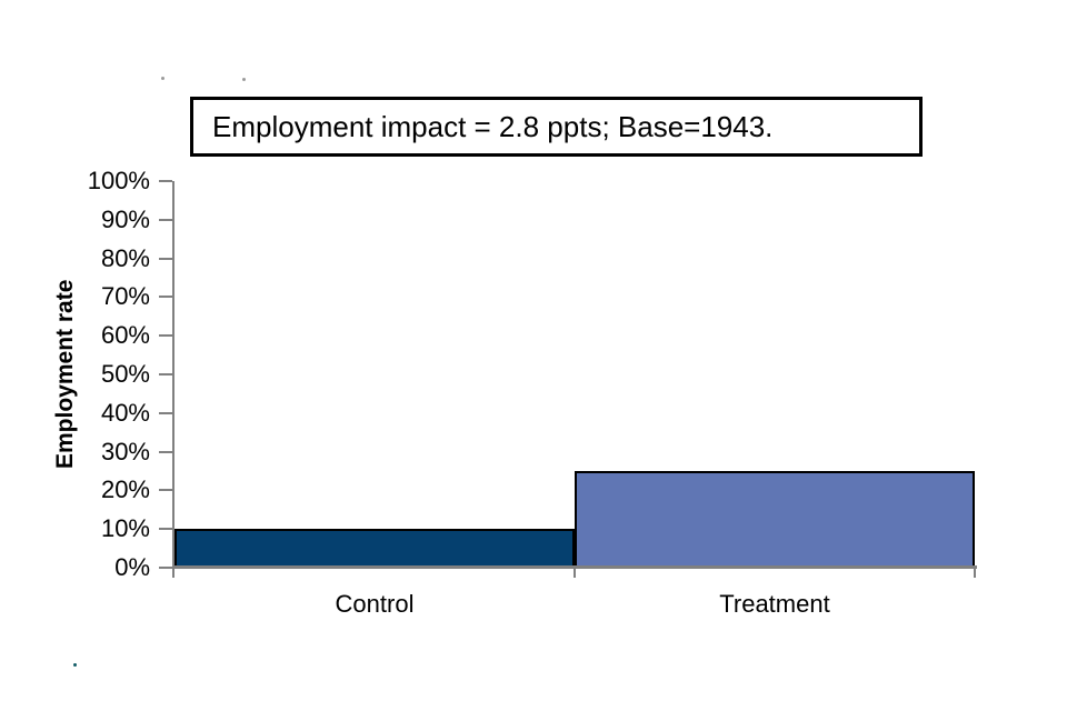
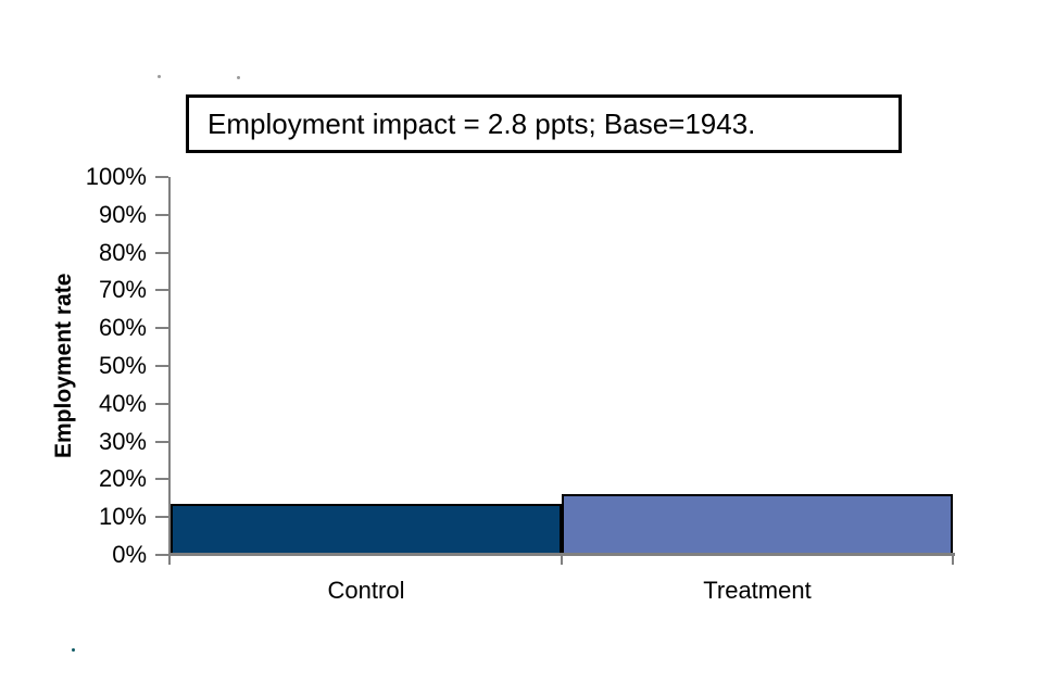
Control: 10% -> 13%
Treatment: 25% -> 16%
